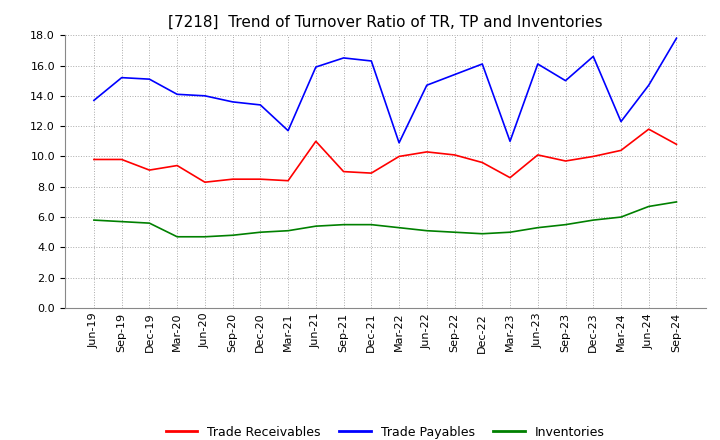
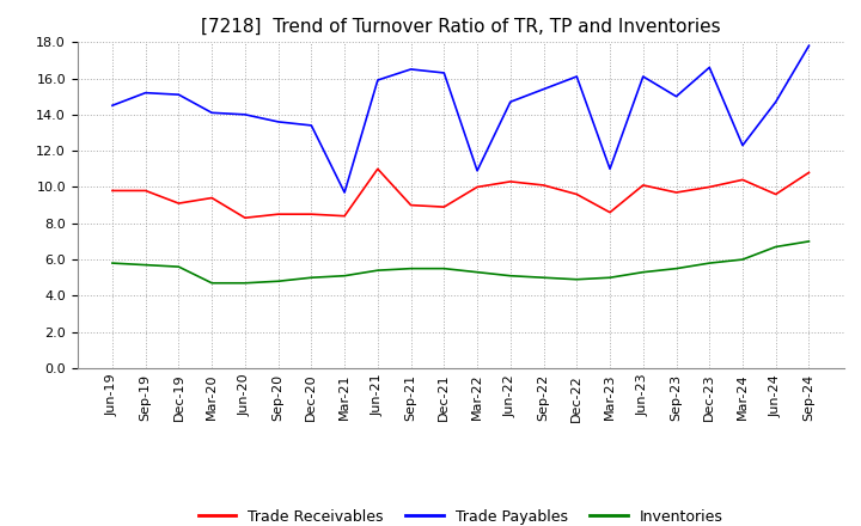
Trade Payables/Jun-19: 13.7 -> 14.5
Trade Payables/Mar-21: 11.7 -> 9.7
Trade Receivables/Jun-24: 11.8 -> 9.6
